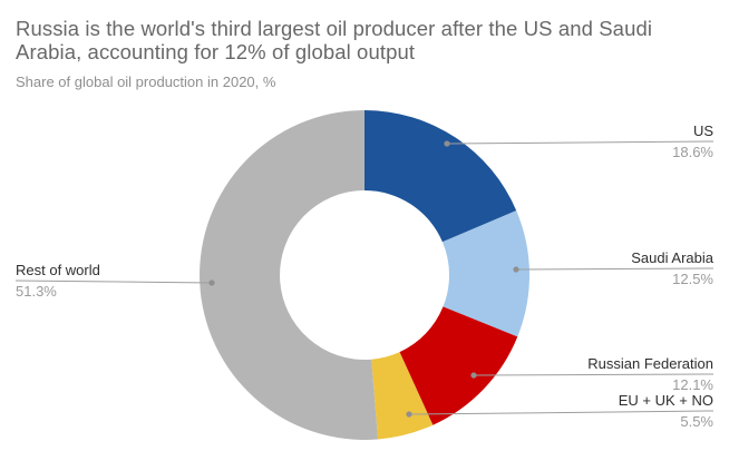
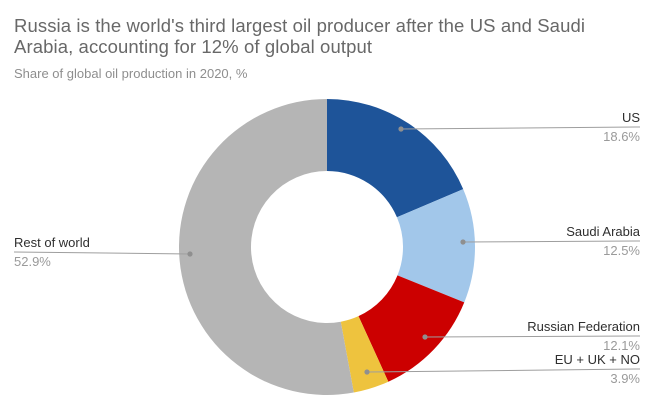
EU + UK + NO: 5.5% -> 3.9%
Rest of world: 51.3% -> 52.9%
